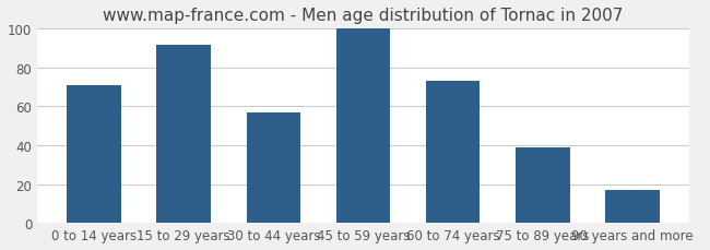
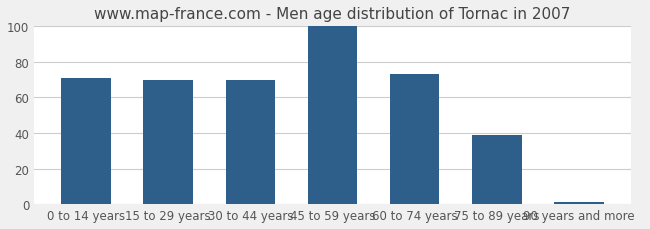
15 to 29 years: 92 -> 70
30 to 44 years: 57 -> 70
90 years and more: 17 -> 1
